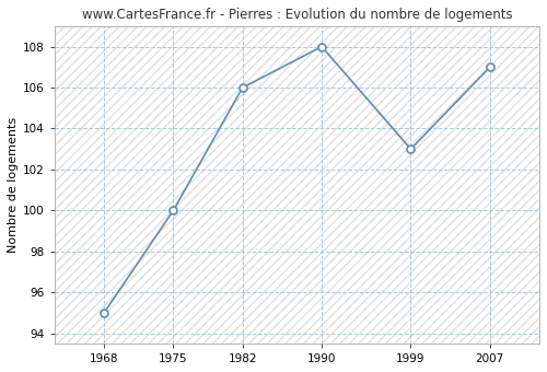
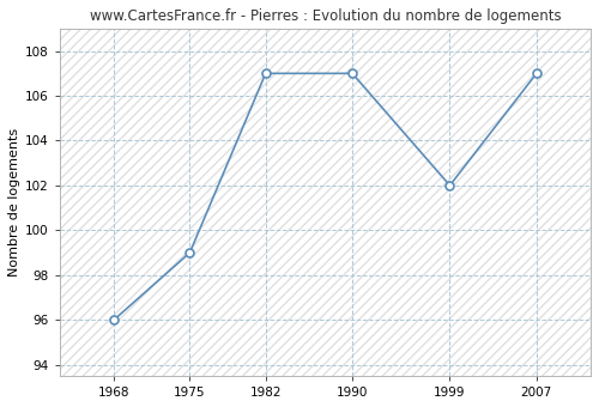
1968: 95 -> 96
1975: 100 -> 99
1982: 106 -> 107
1990: 108 -> 107
1999: 103 -> 102
